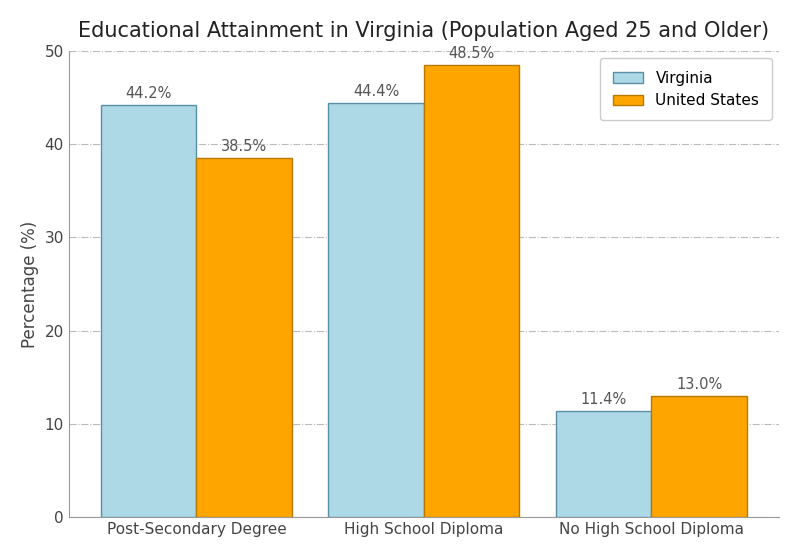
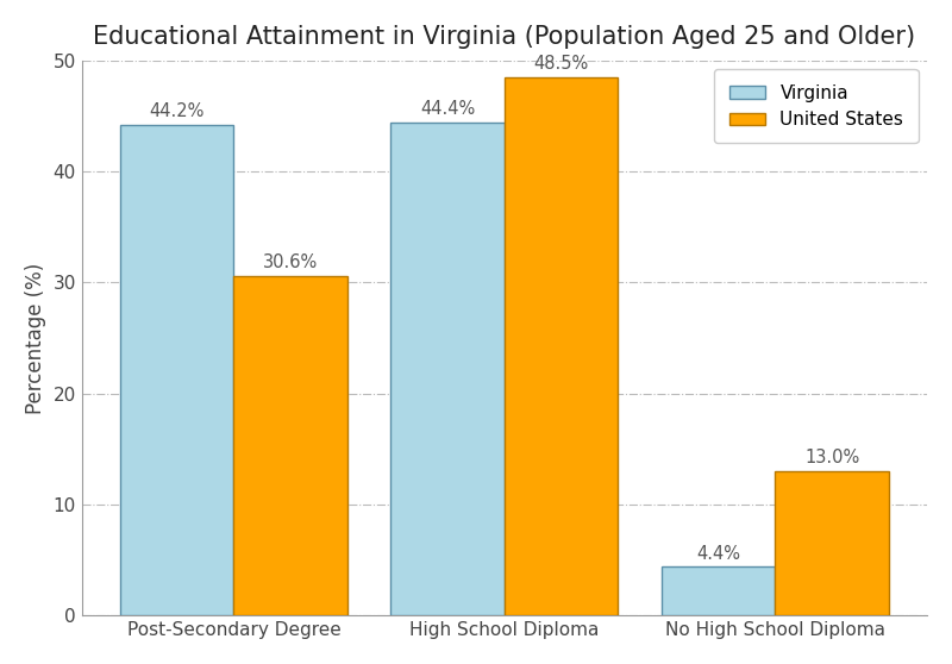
United States/Post-Secondary Degree: 38.5% -> 30.6%
Virginia/No High School Diploma: 11.4% -> 4.4%
